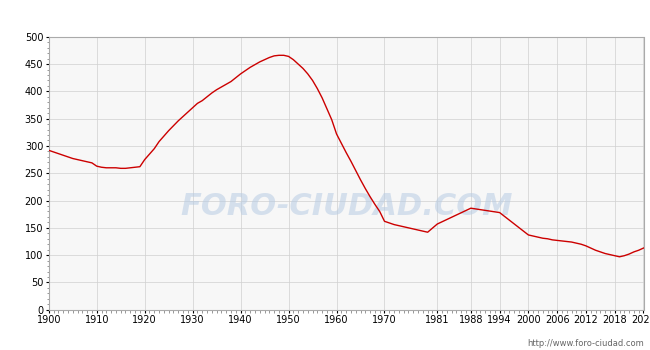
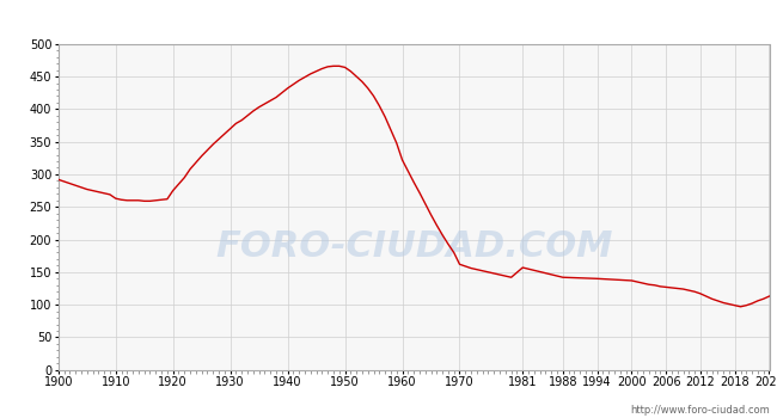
1988: 186 -> 142
1994: 178 -> 140
